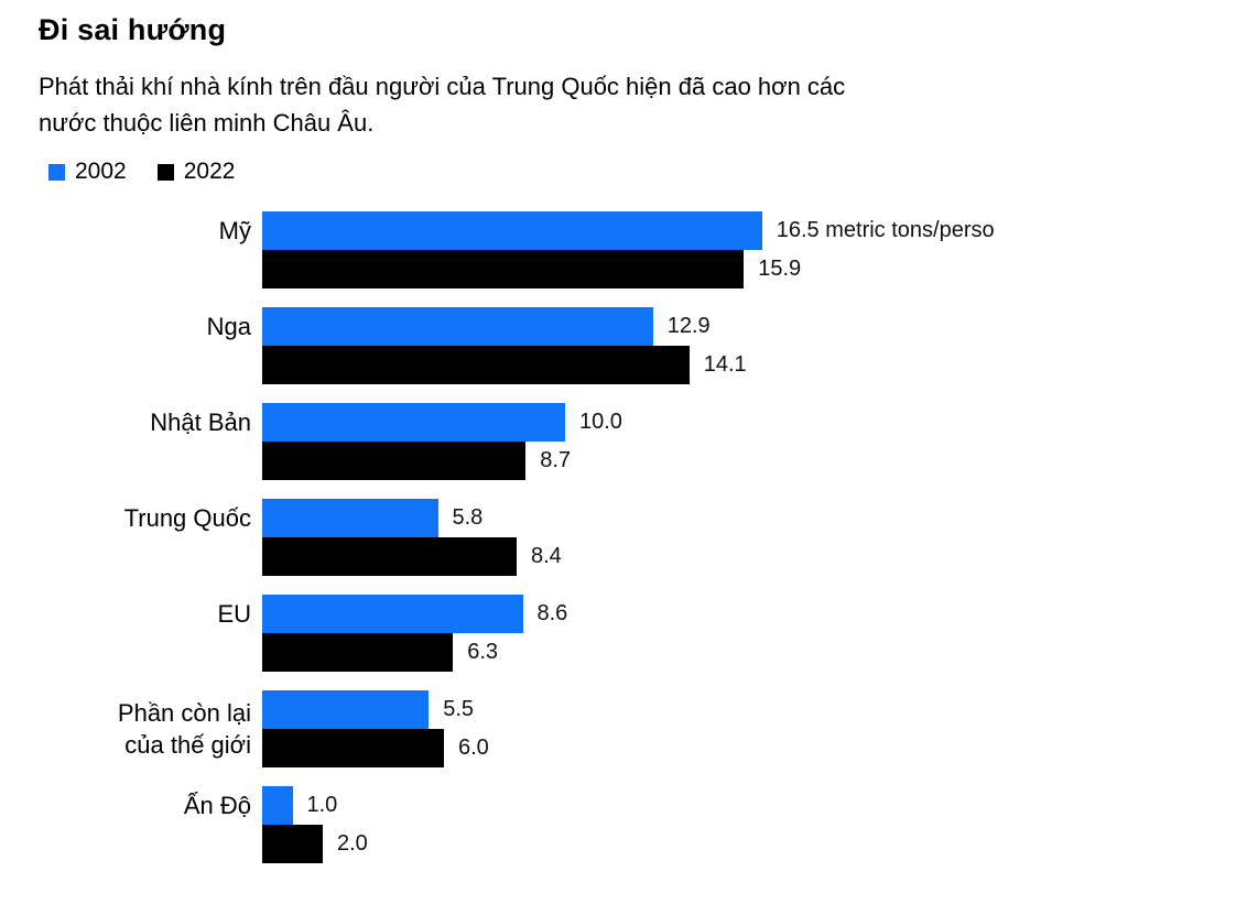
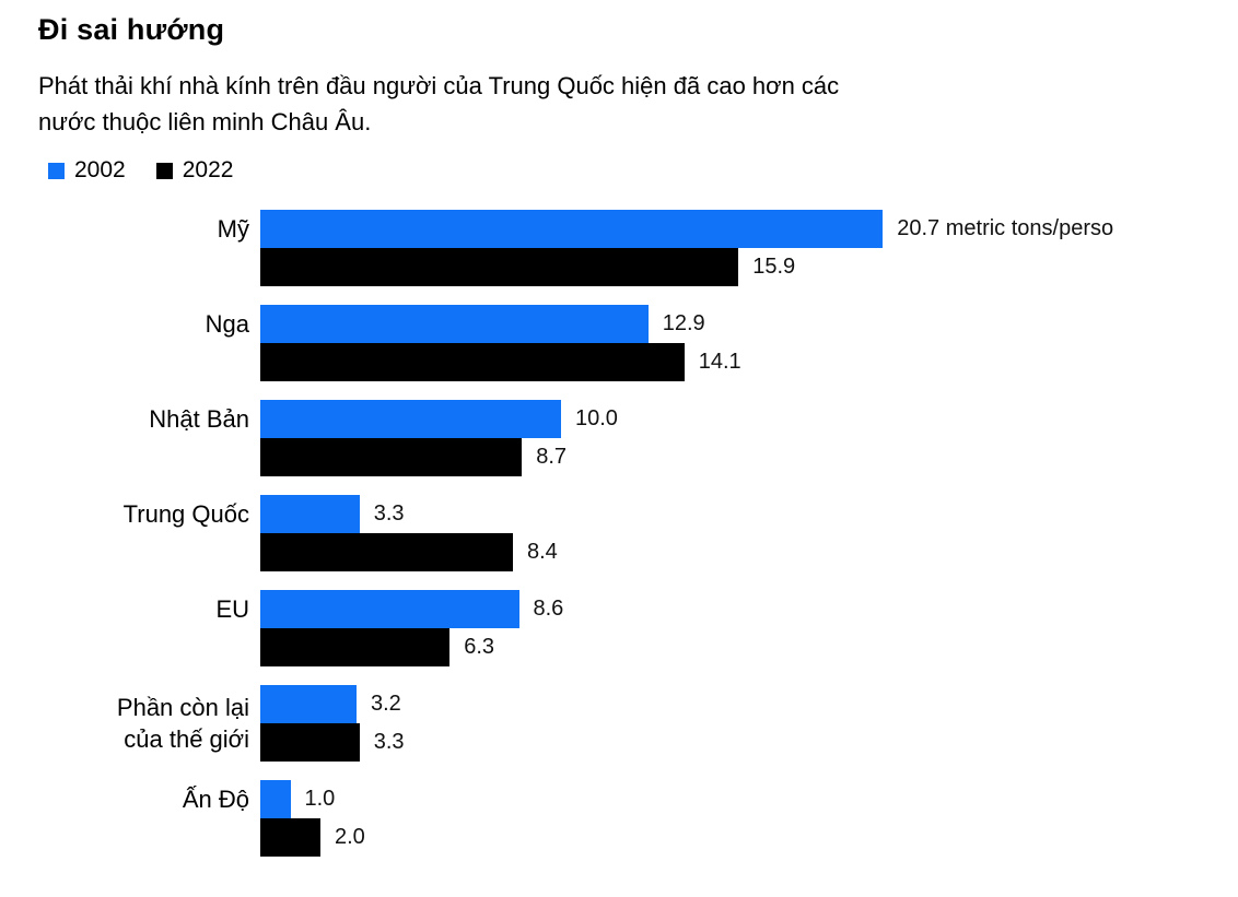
2002/Mỹ: 16.5 -> 20.7
2002/Trung Quốc: 5.8 -> 3.3
2002/Phần còn lại của thế giới: 5.5 -> 3.2
2022/Phần còn lại của thế giới: 6.0 -> 3.3
